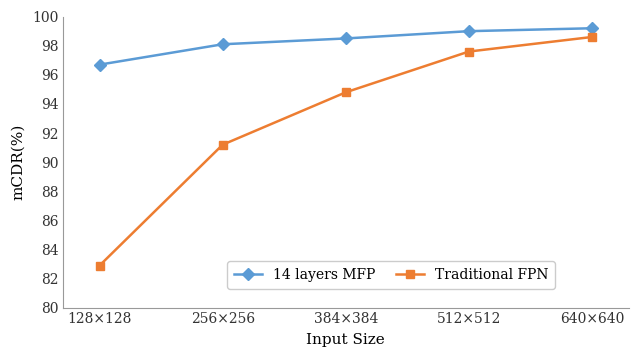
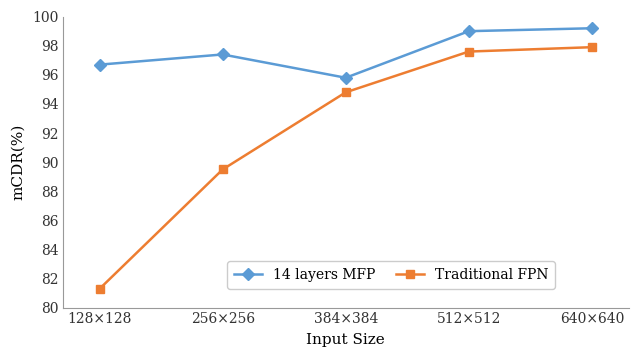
Traditional FPN/128×128: 82.9 -> 81.3
14 layers MFP/256×256: 98.1 -> 97.4
Traditional FPN/256×256: 91.2 -> 89.5
14 layers MFP/384×384: 98.5 -> 95.8
Traditional FPN/640×640: 98.6 -> 97.9
